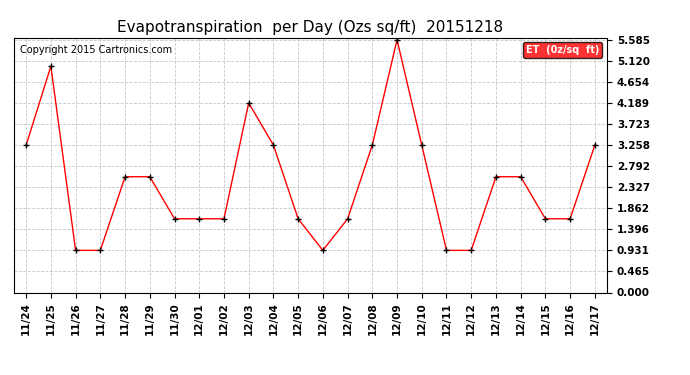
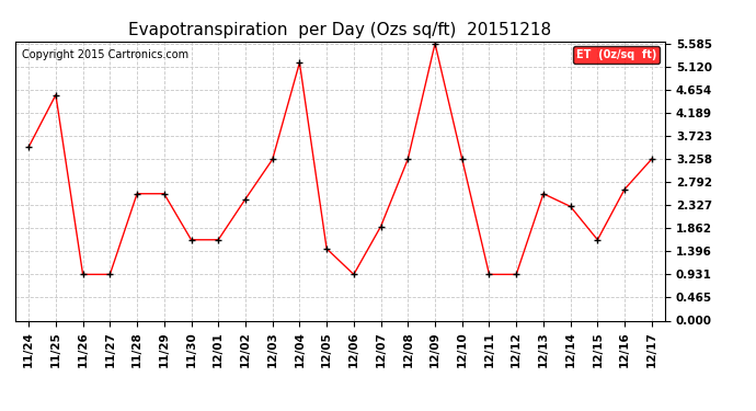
11/24: 3.26 -> 3.50
11/25: 5.00 -> 4.55
12/02: 1.63 -> 2.45
12/03: 4.19 -> 3.25
12/04: 3.26 -> 5.20
12/05: 1.63 -> 1.45
12/07: 1.63 -> 1.90
12/14: 2.56 -> 2.30
12/16: 1.63 -> 2.65
